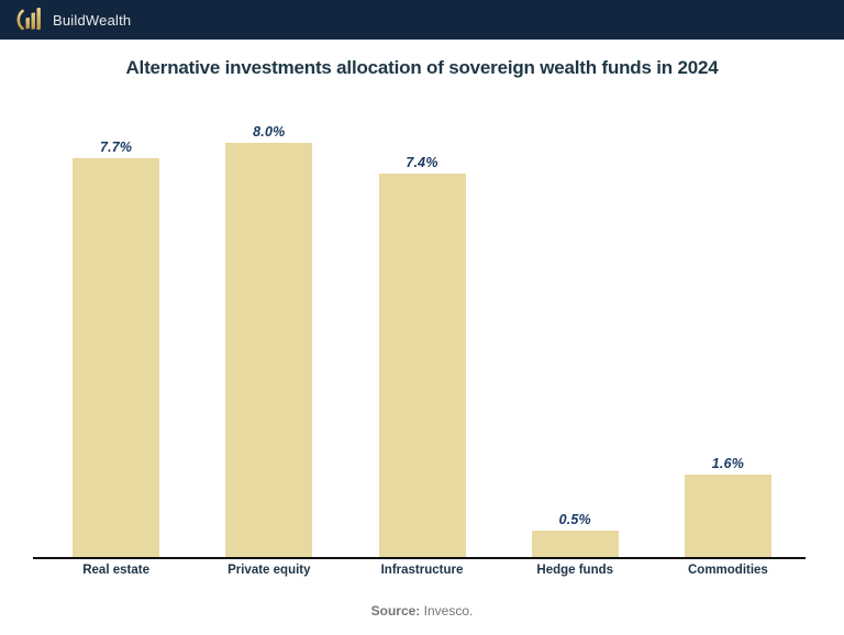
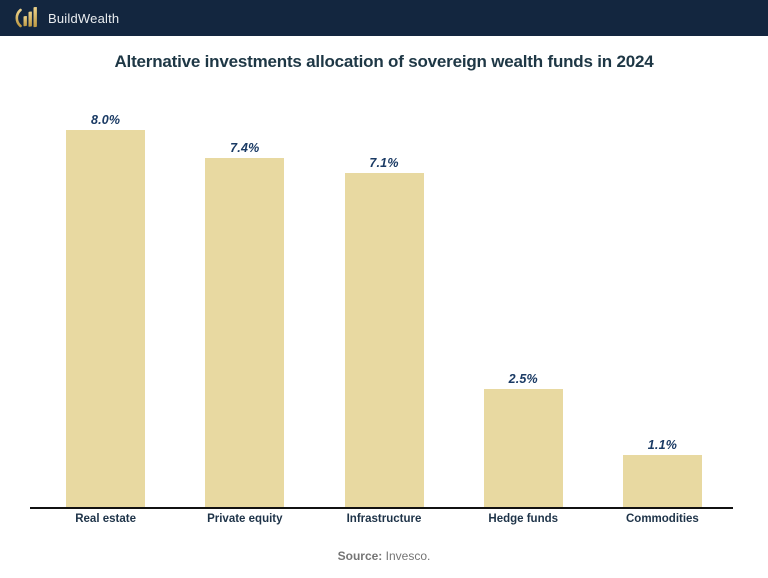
Real estate: 7.7% -> 8.0%
Private equity: 8.0% -> 7.4%
Infrastructure: 7.4% -> 7.1%
Hedge funds: 0.5% -> 2.5%
Commodities: 1.6% -> 1.1%
